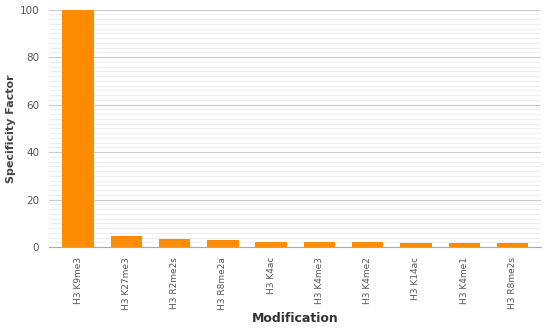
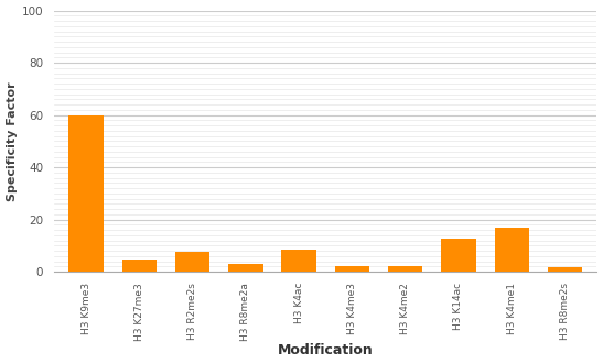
H3 K9me3: 100.0 -> 60.0
H3 R2me2s: 3.5 -> 7.5
H3 K4ac: 2.2 -> 8.5
H3 K14ac: 1.8 -> 12.5
H3 K4me1: 1.7 -> 17.0
